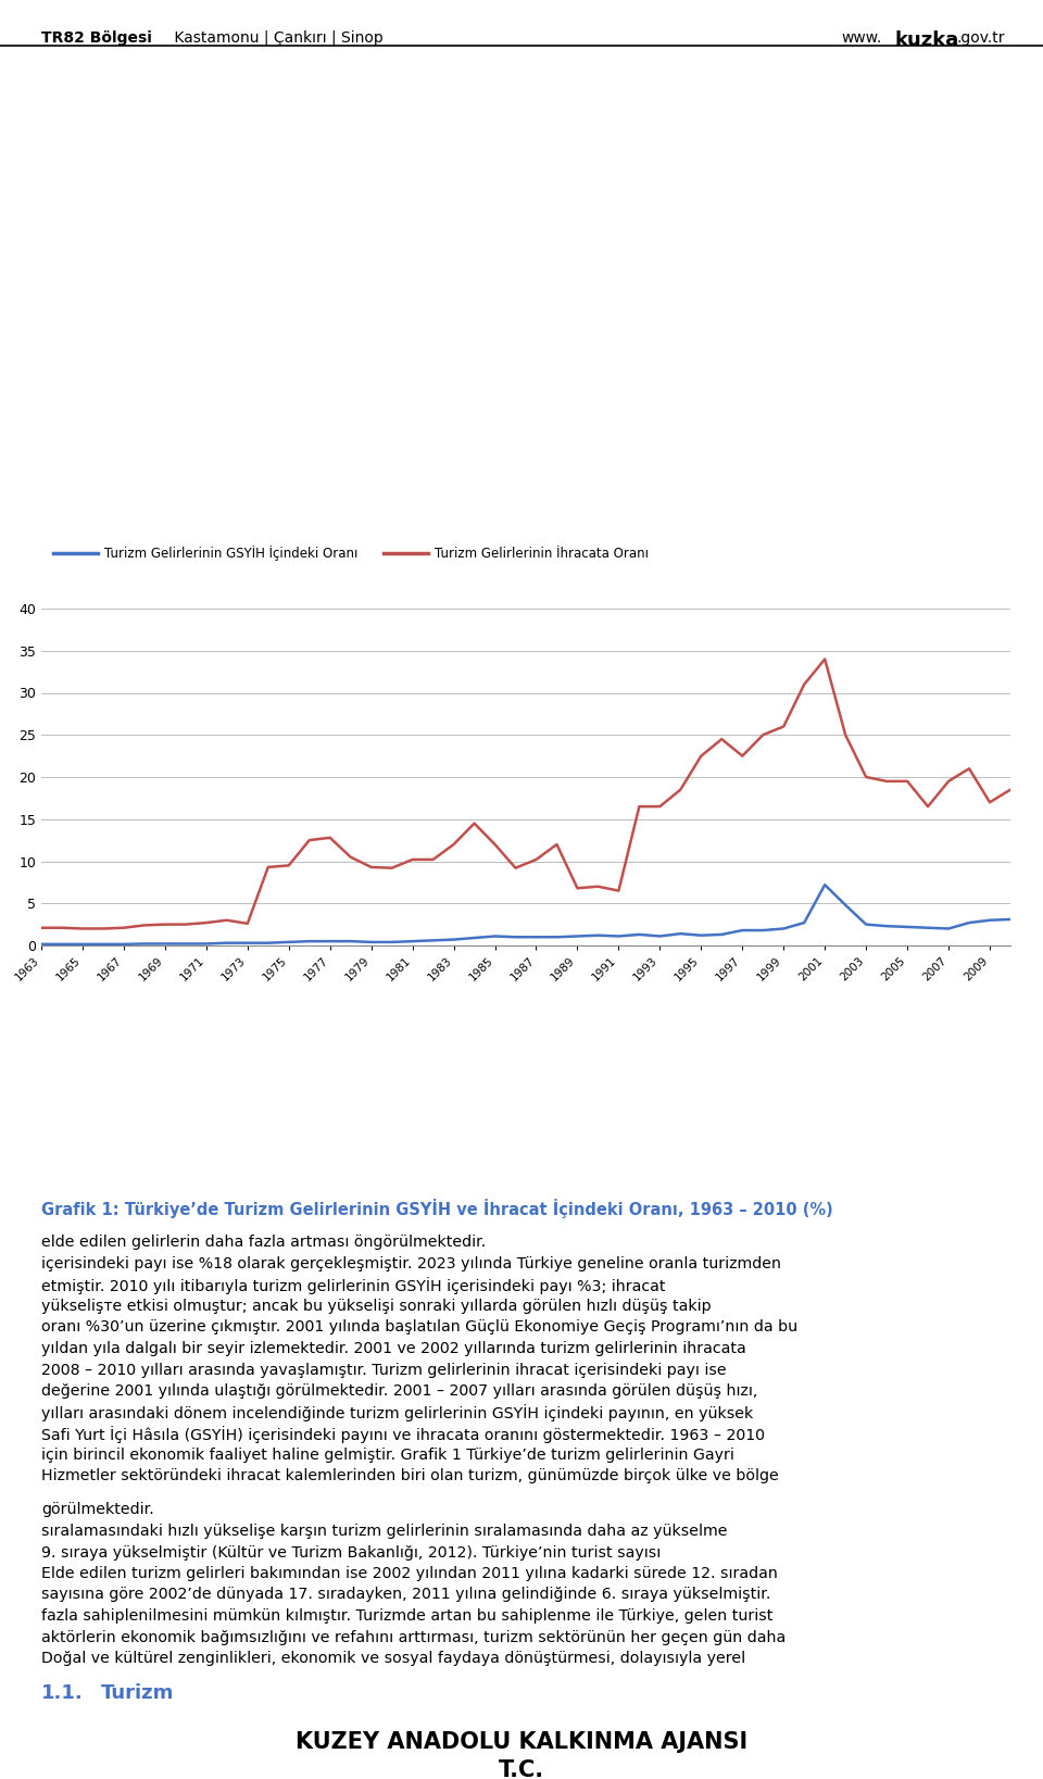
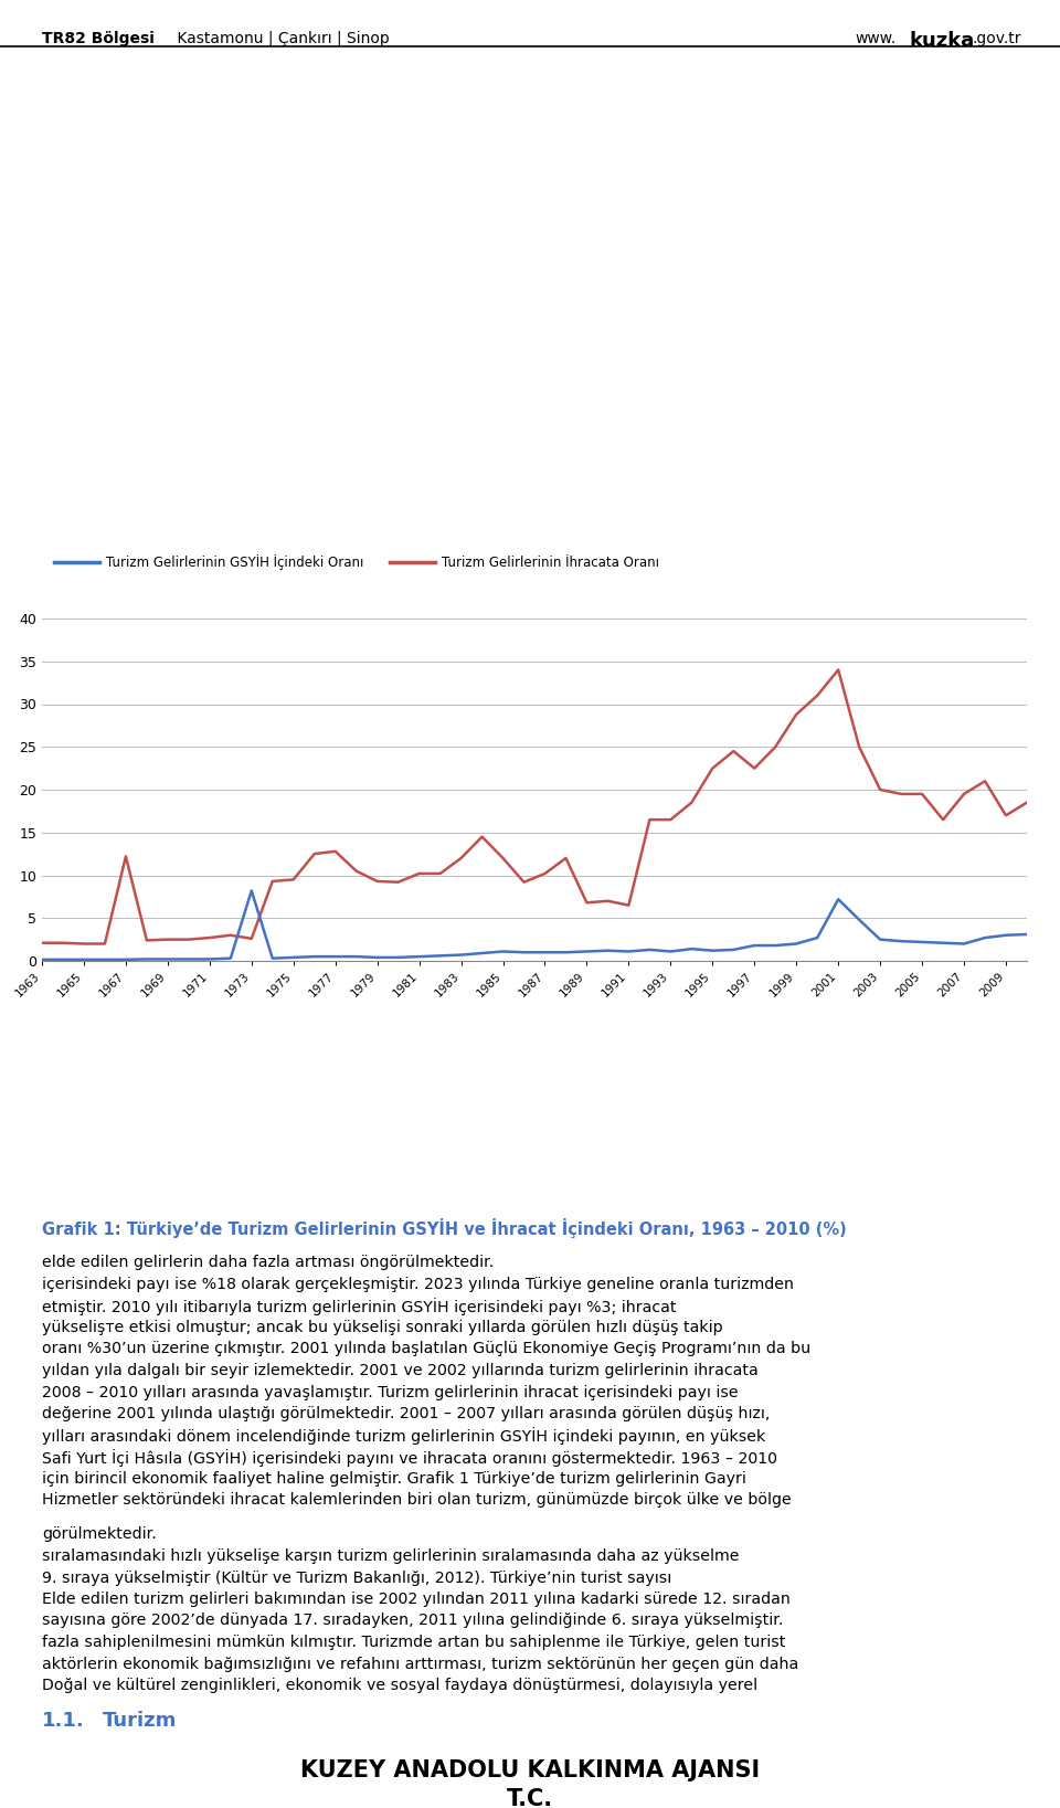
Turizm Gelirlerinin İhracata Oranı/1967: 2.1 -> 12.2
Turizm Gelirlerinin GSYİH İçindeki Oranı/1973: 0.3 -> 8.2
Turizm Gelirlerinin İhracata Oranı/1999: 26.0 -> 28.8
